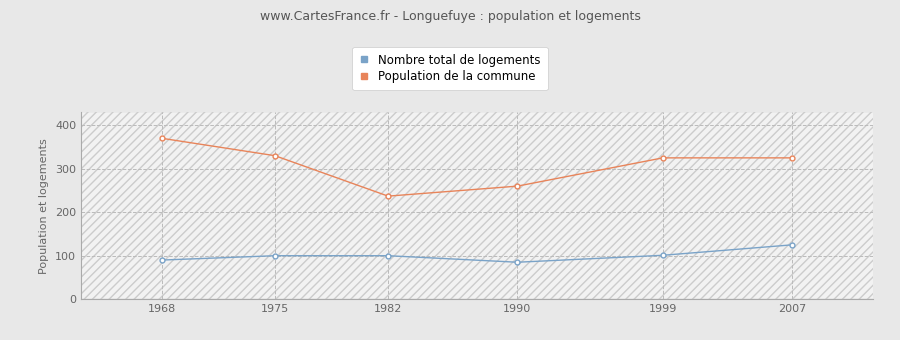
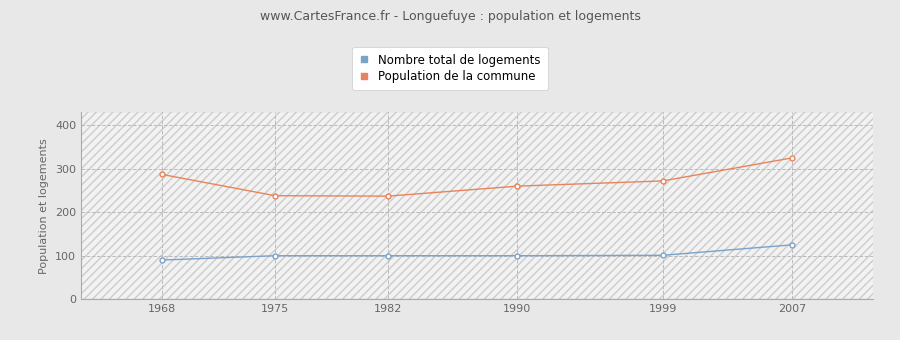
Population de la commune/1968: 370 -> 287
Population de la commune/1975: 330 -> 238
Nombre total de logements/1990: 85 -> 100
Population de la commune/1999: 325 -> 272
